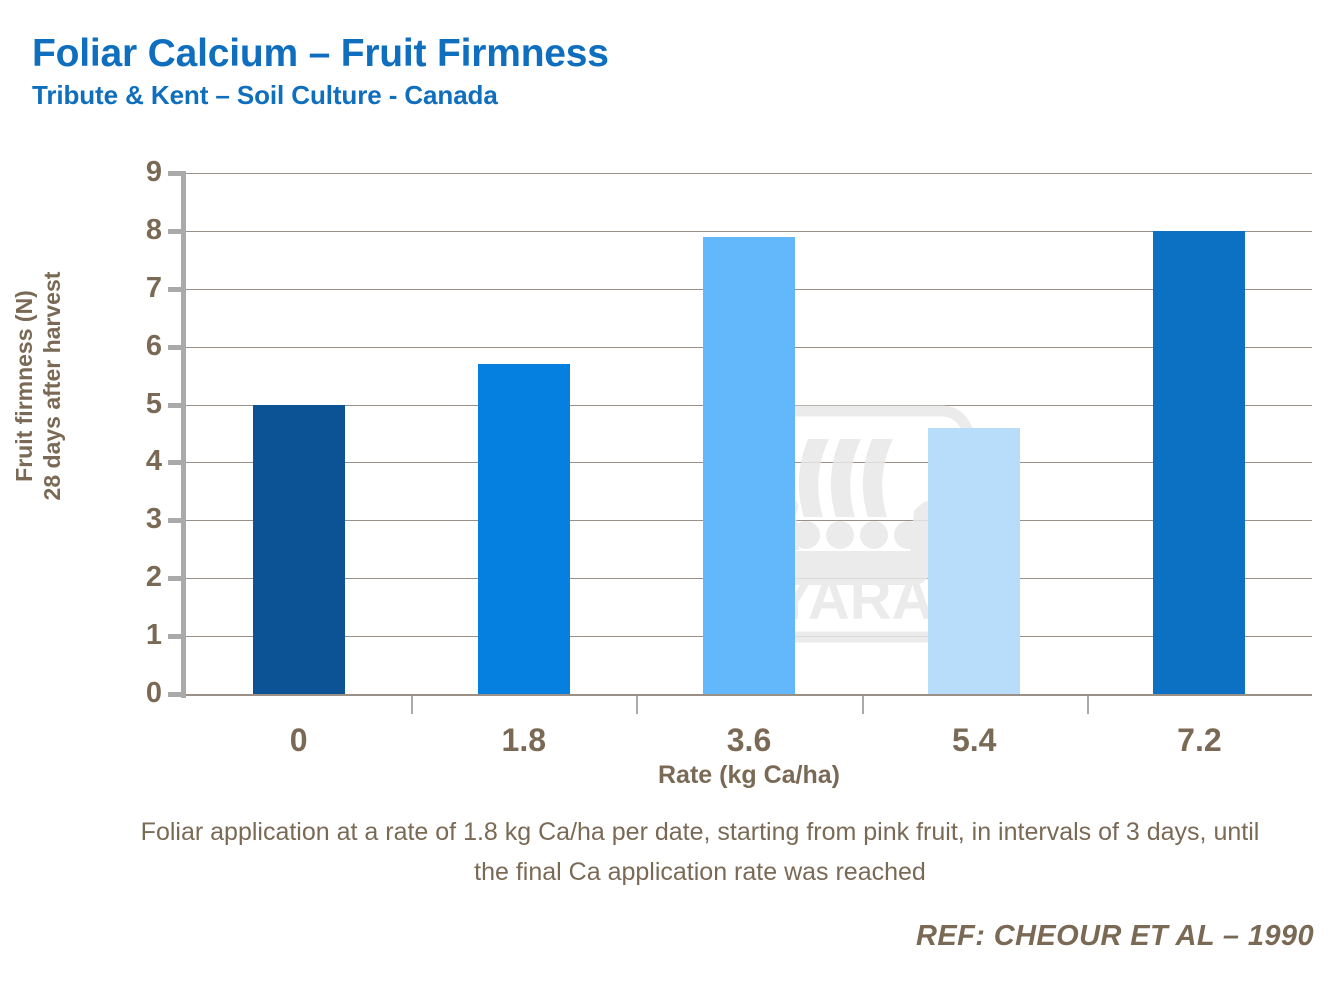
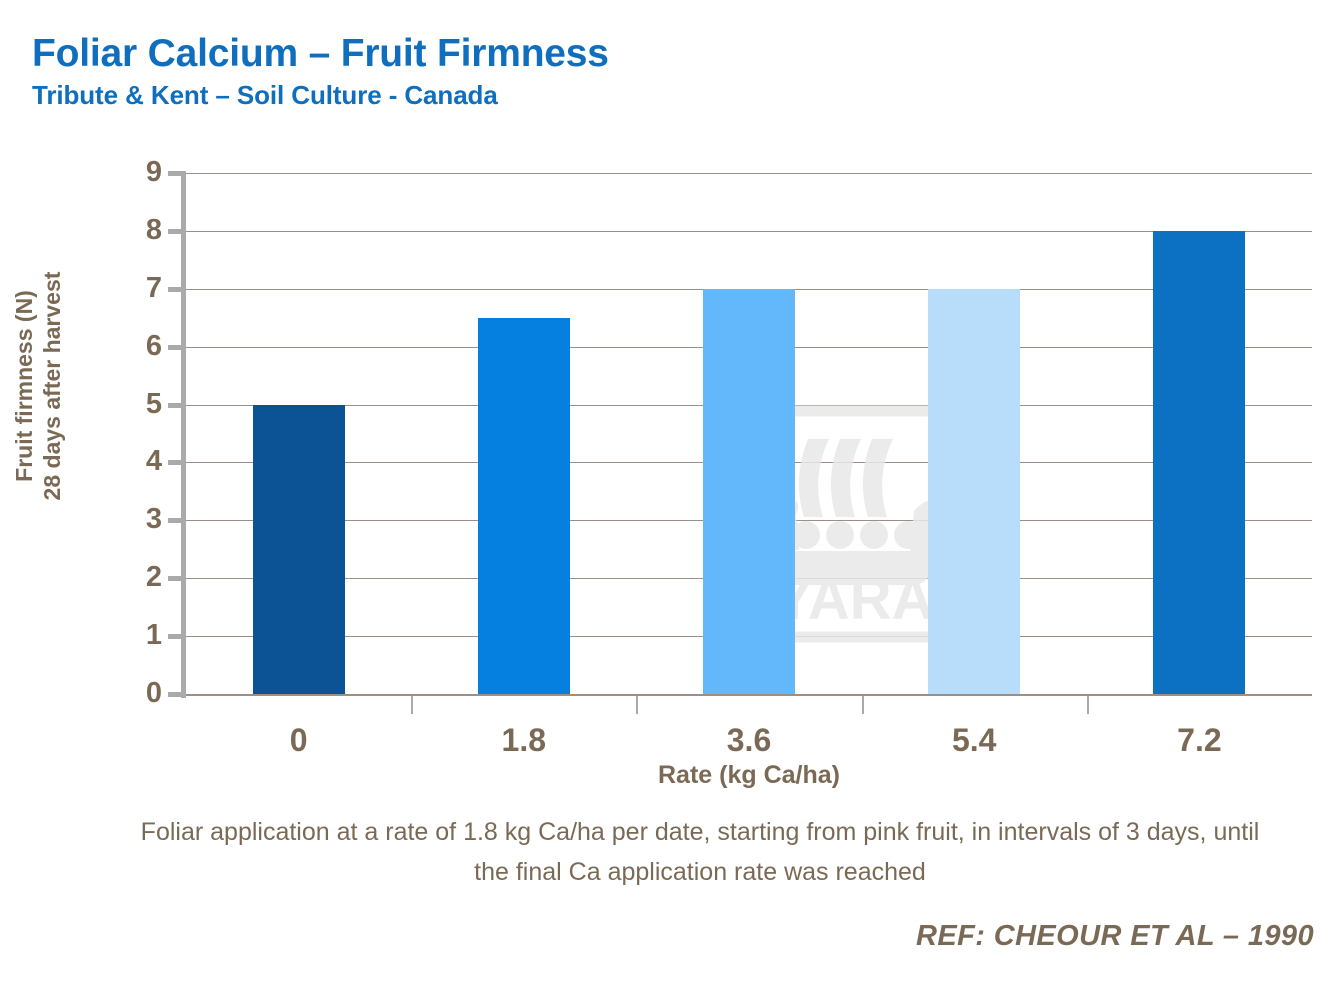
1.8: 5.7 -> 6.5
3.6: 7.9 -> 7.0
5.4: 4.6 -> 7.0
